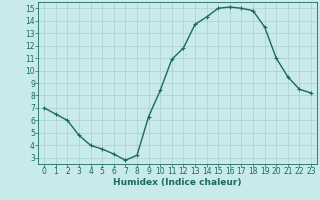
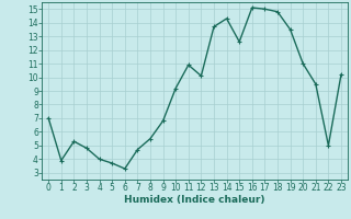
1: 6.5 -> 3.9
2: 6.0 -> 5.3
7: 2.8 -> 4.7
8: 3.2 -> 5.5
9: 6.3 -> 6.8
10: 8.4 -> 9.2
12: 11.8 -> 10.1
15: 15.0 -> 12.6
22: 8.5 -> 5.0
23: 8.2 -> 10.2
